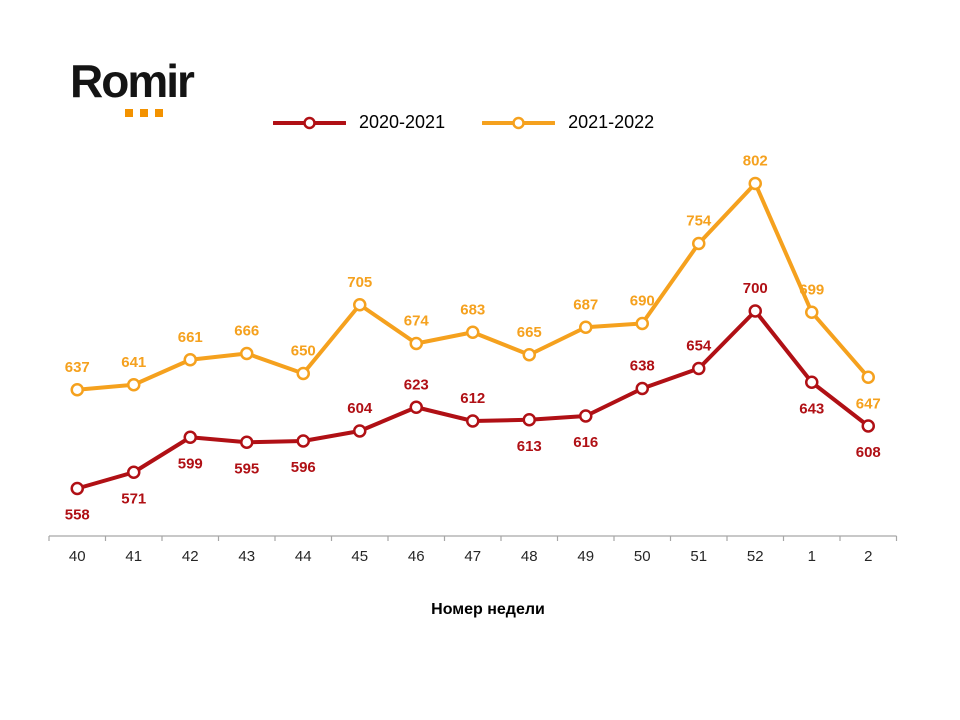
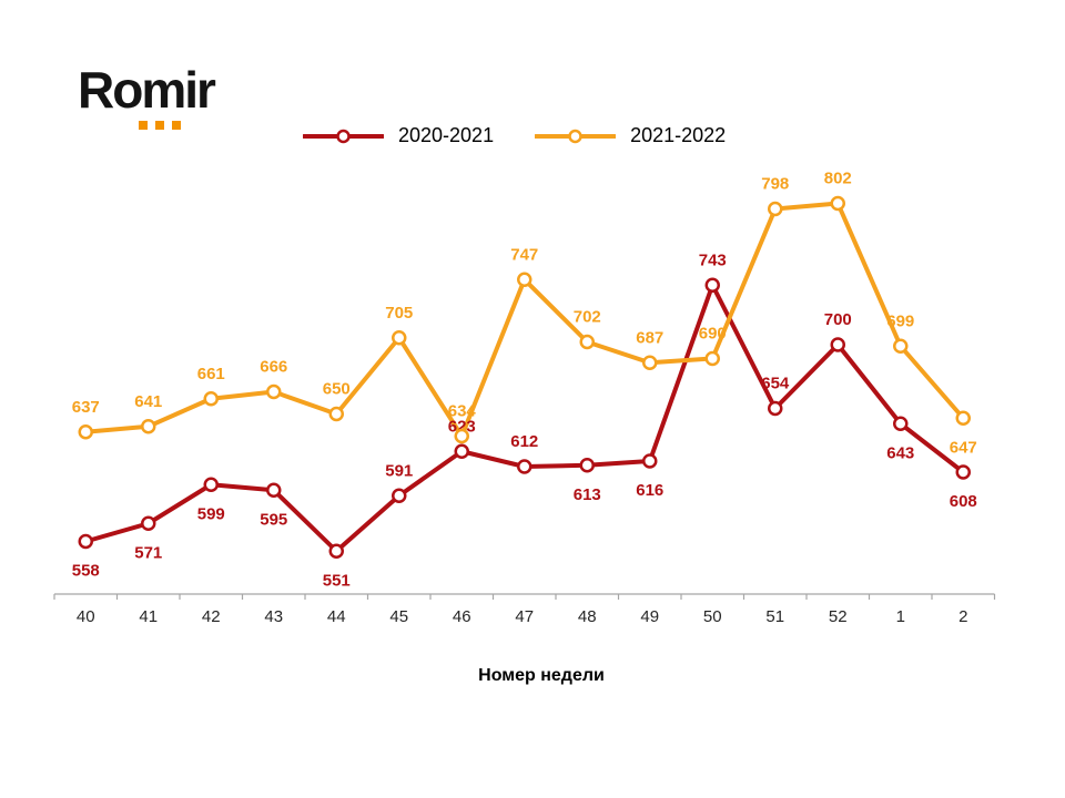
2020-2021/44: 596 -> 551
2020-2021/45: 604 -> 591
2021-2022/46: 674 -> 634
2021-2022/47: 683 -> 747
2021-2022/48: 665 -> 702
2020-2021/50: 638 -> 743
2021-2022/51: 754 -> 798
